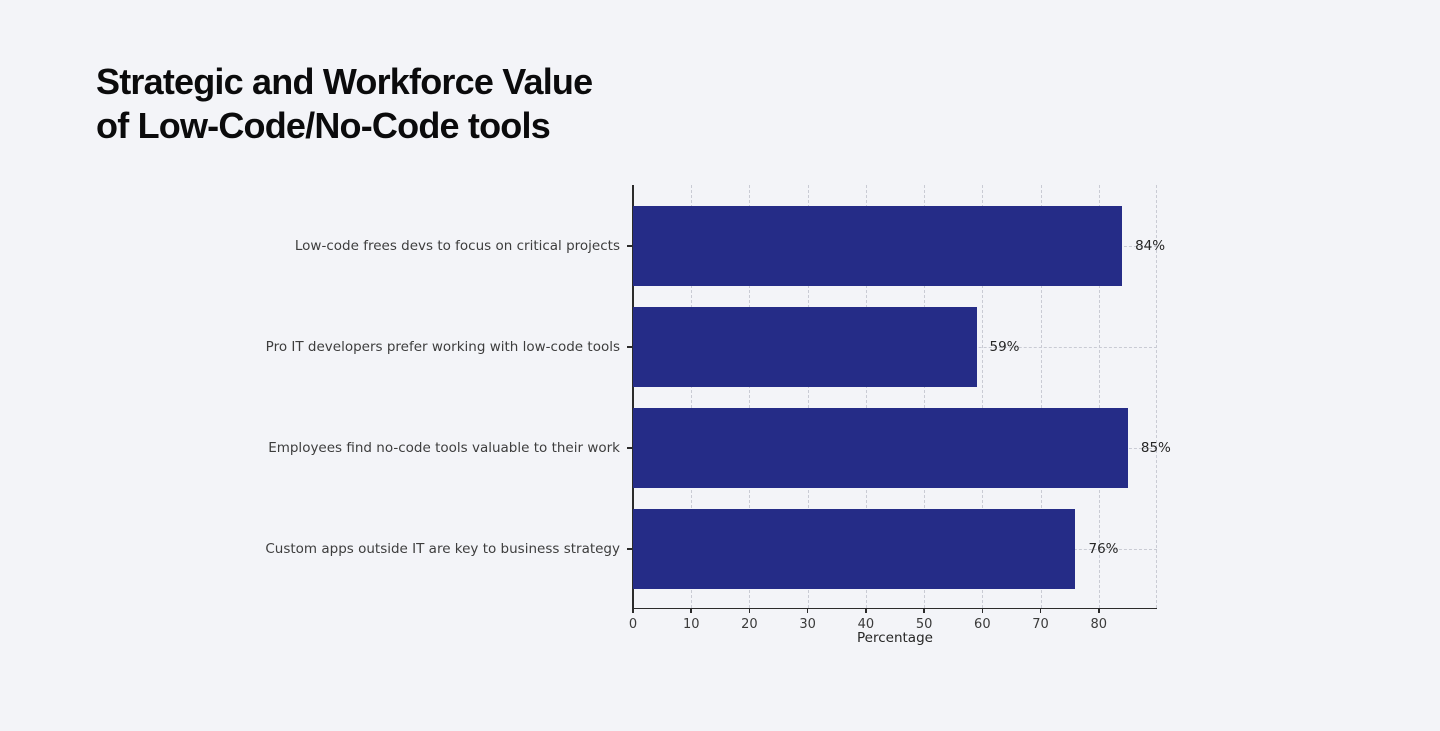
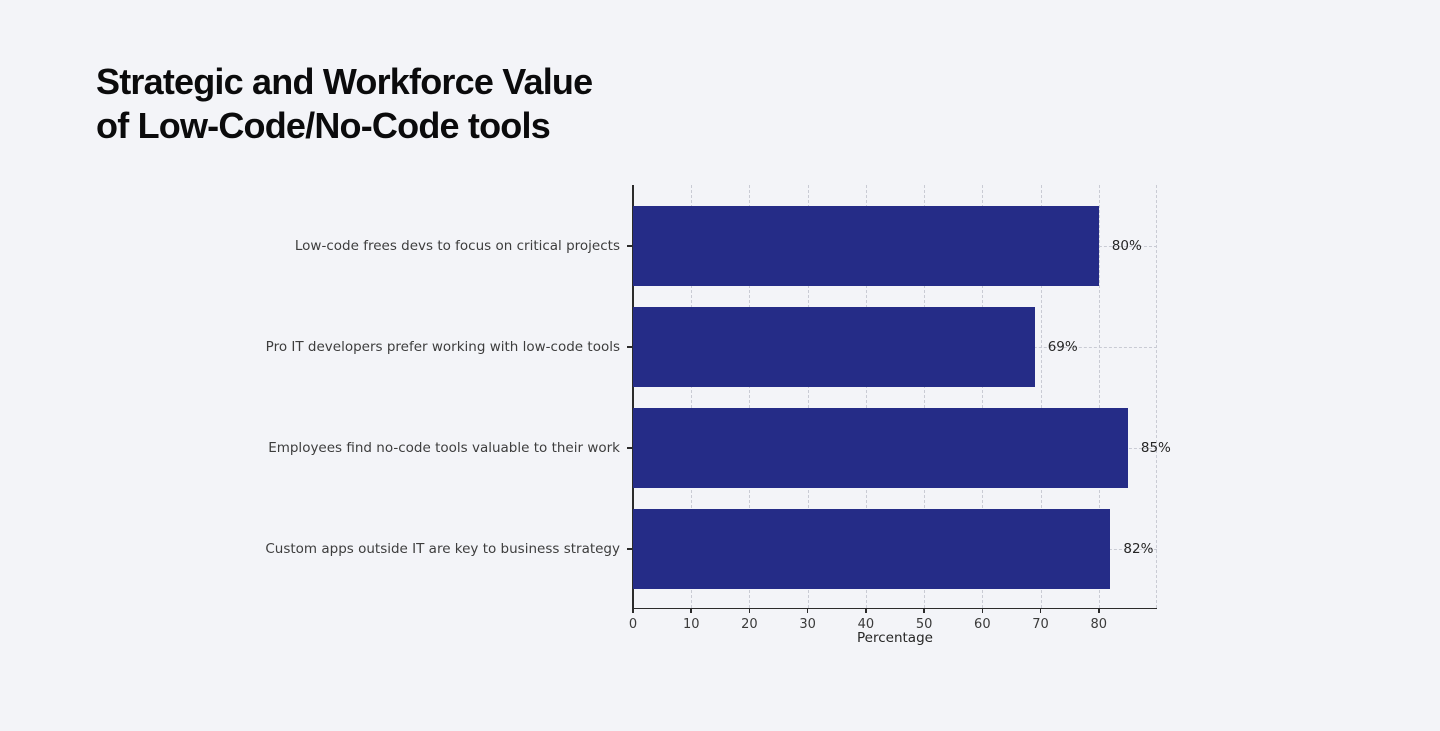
Low-code frees devs to focus on critical projects: 84% -> 80%
Pro IT developers prefer working with low-code tools: 59% -> 69%
Custom apps outside IT are key to business strategy: 76% -> 82%
